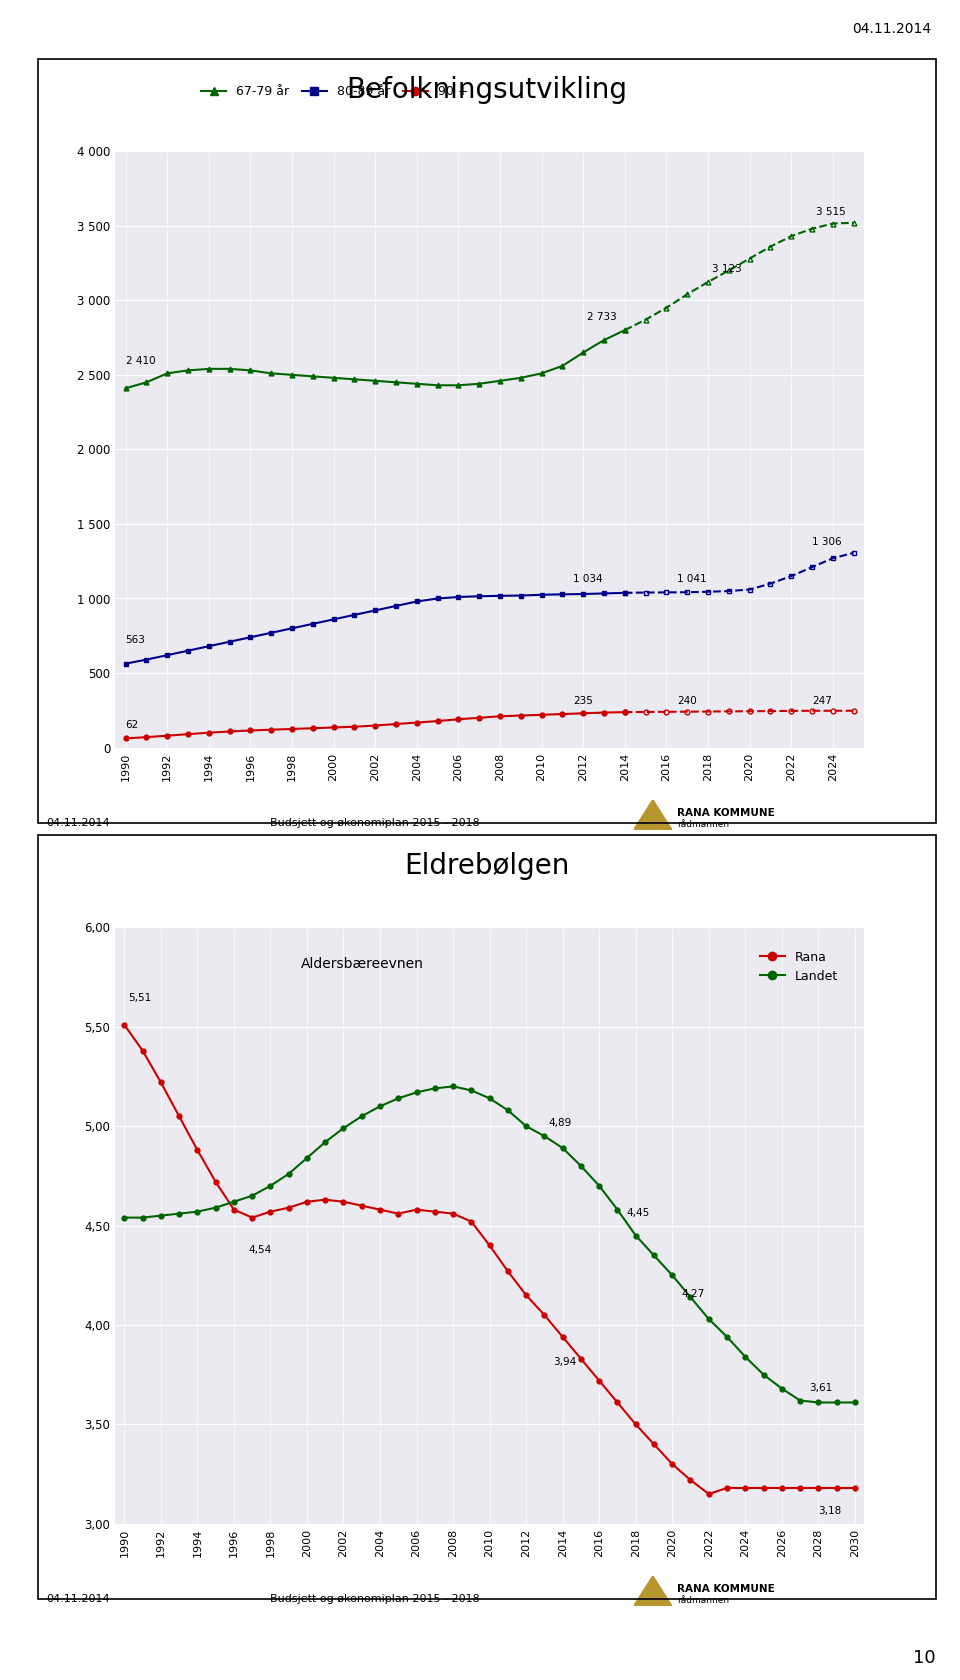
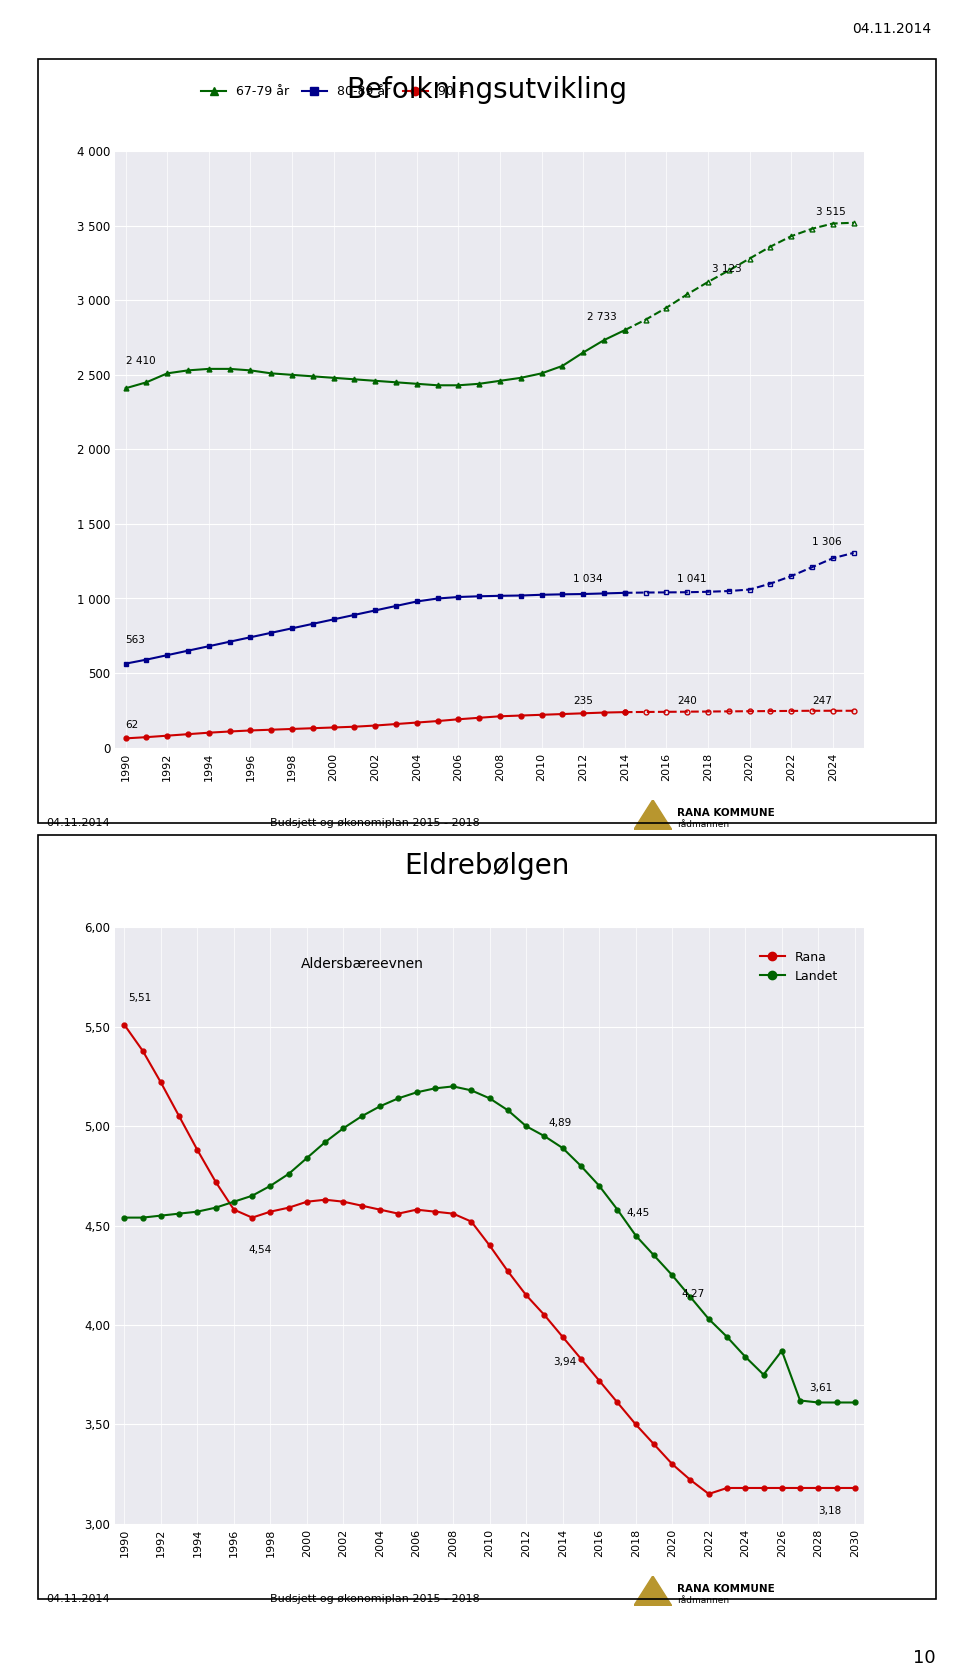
Landet/2026: 3,68 -> 3,87
